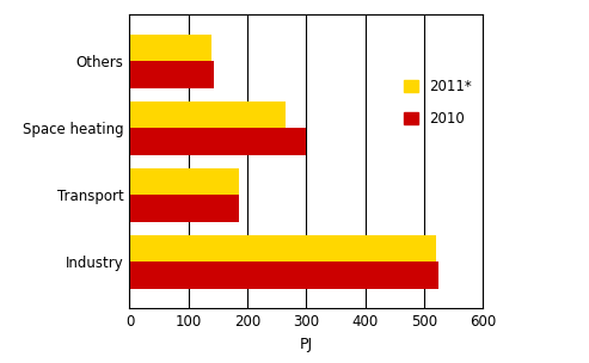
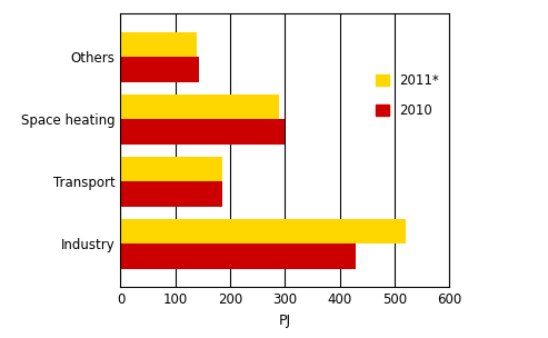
2011*/Space heating: 265 -> 290
2010/Industry: 525 -> 430
